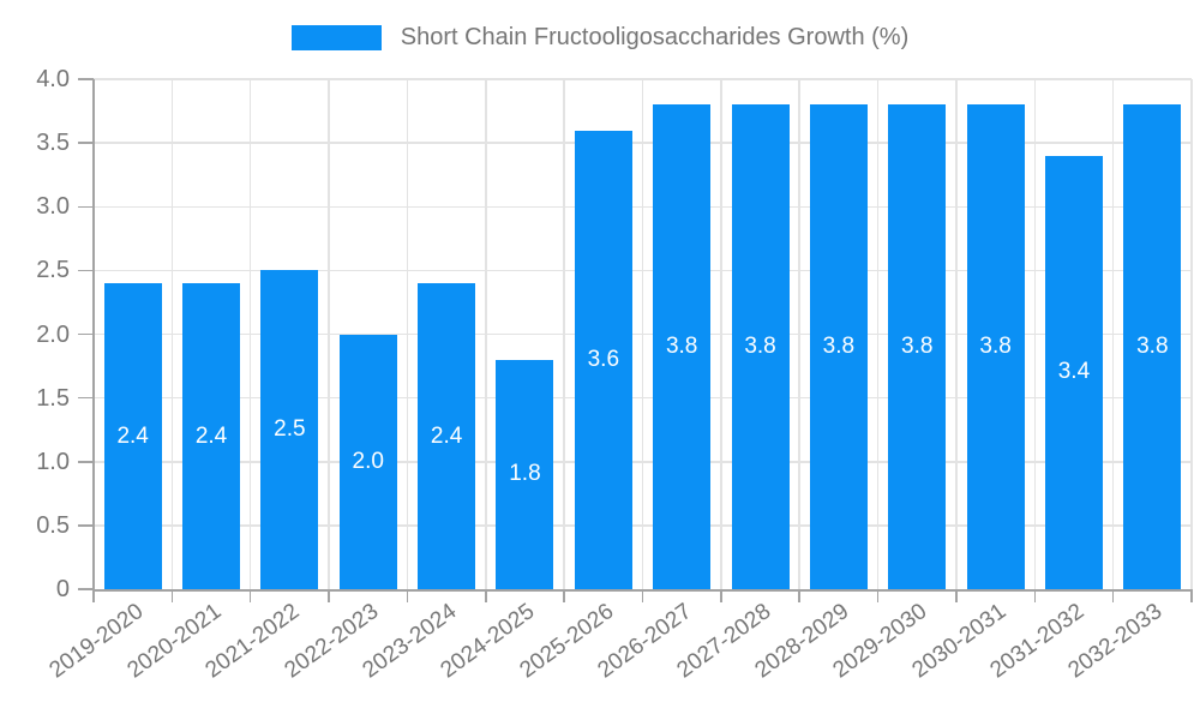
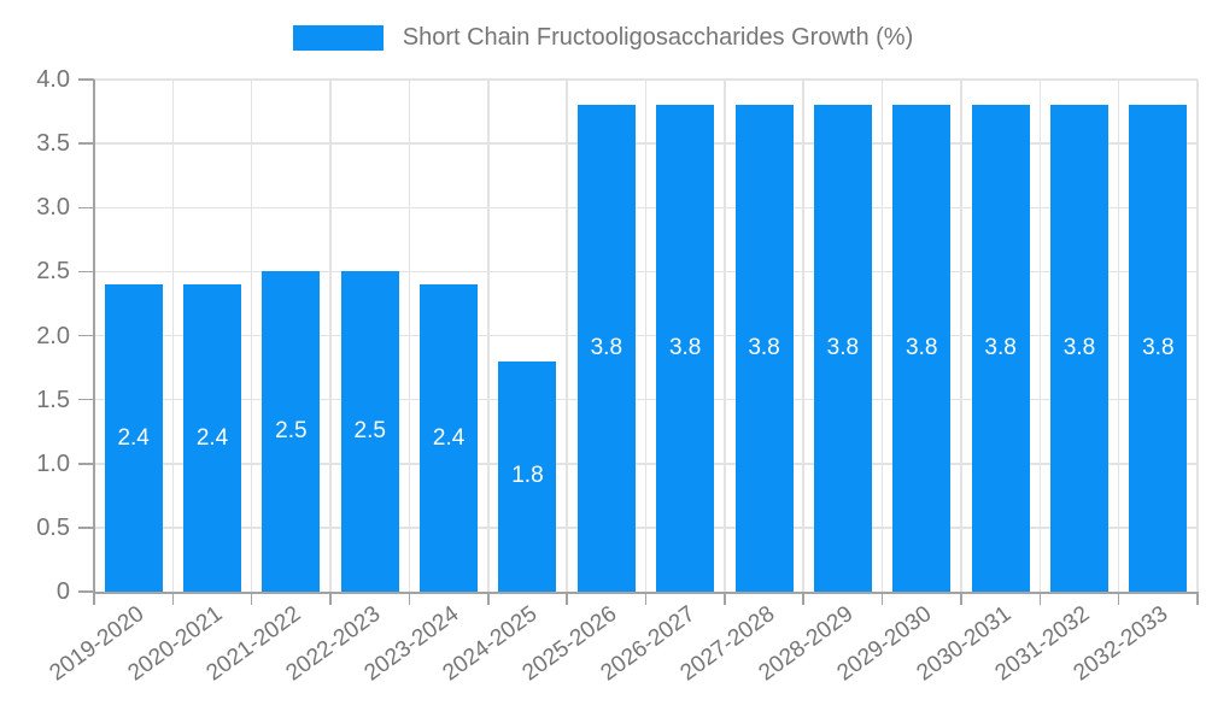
2022-2023: 2.0 -> 2.5
2025-2026: 3.6 -> 3.8
2031-2032: 3.4 -> 3.8
